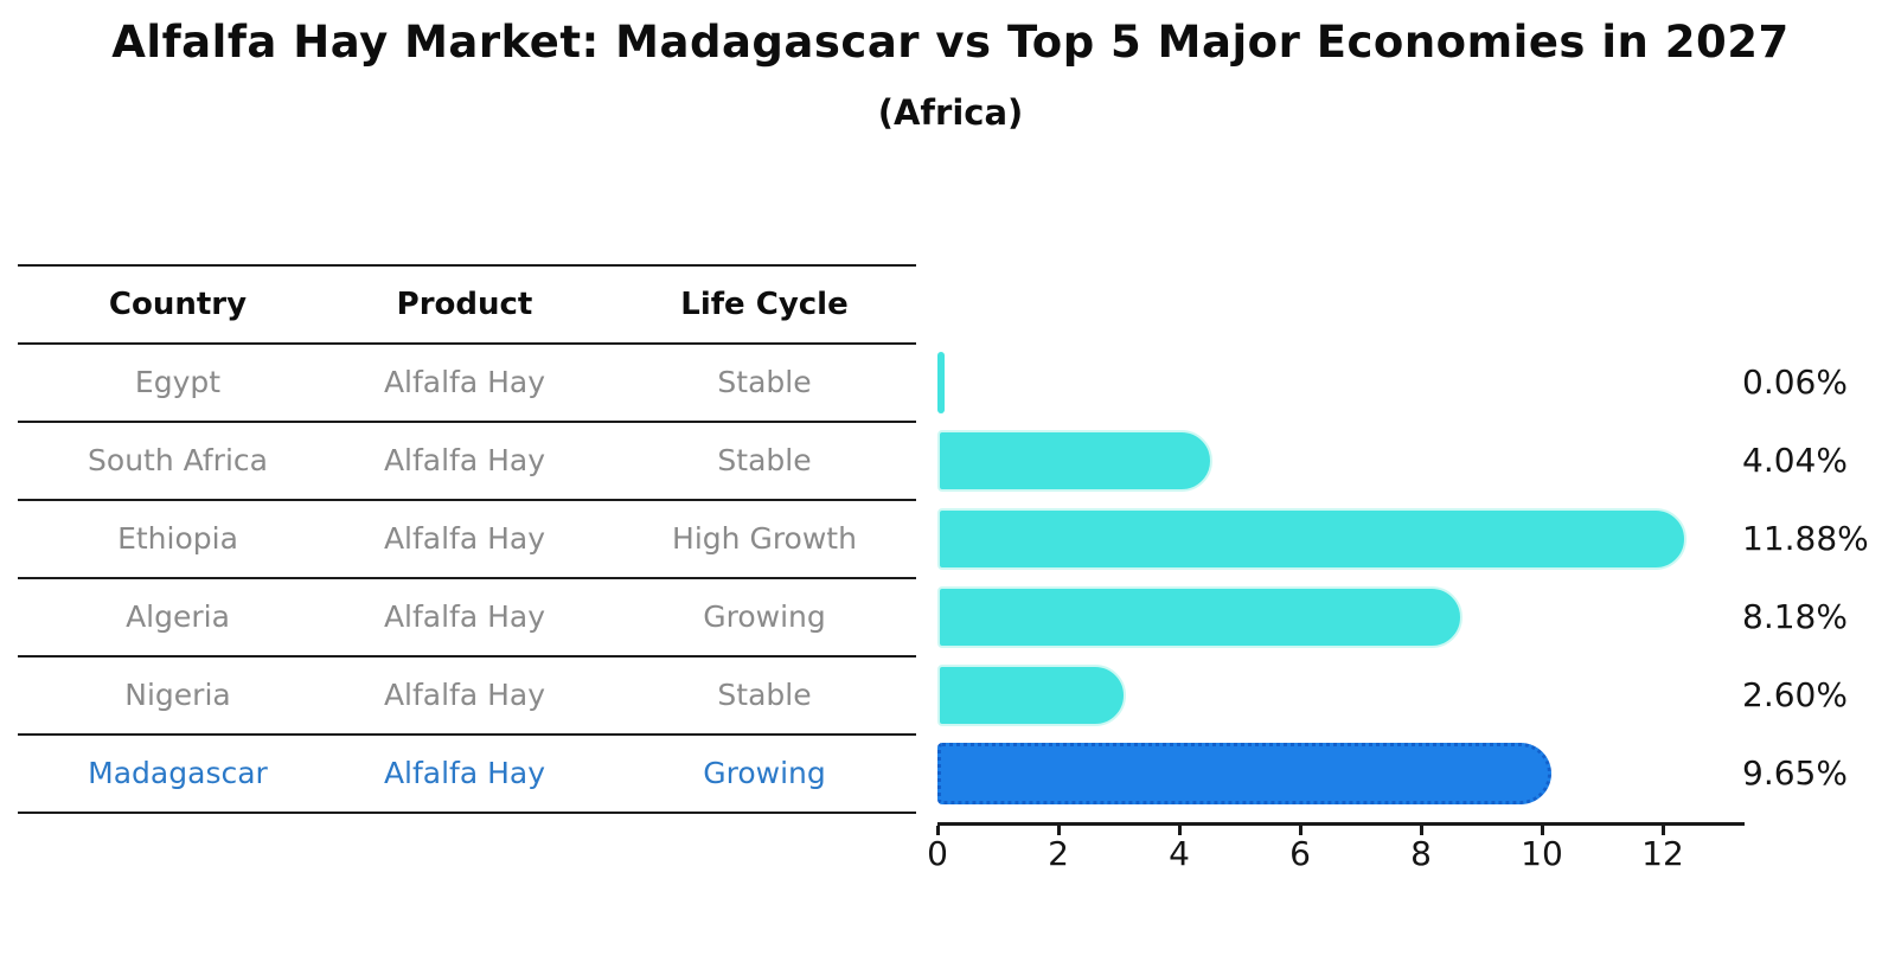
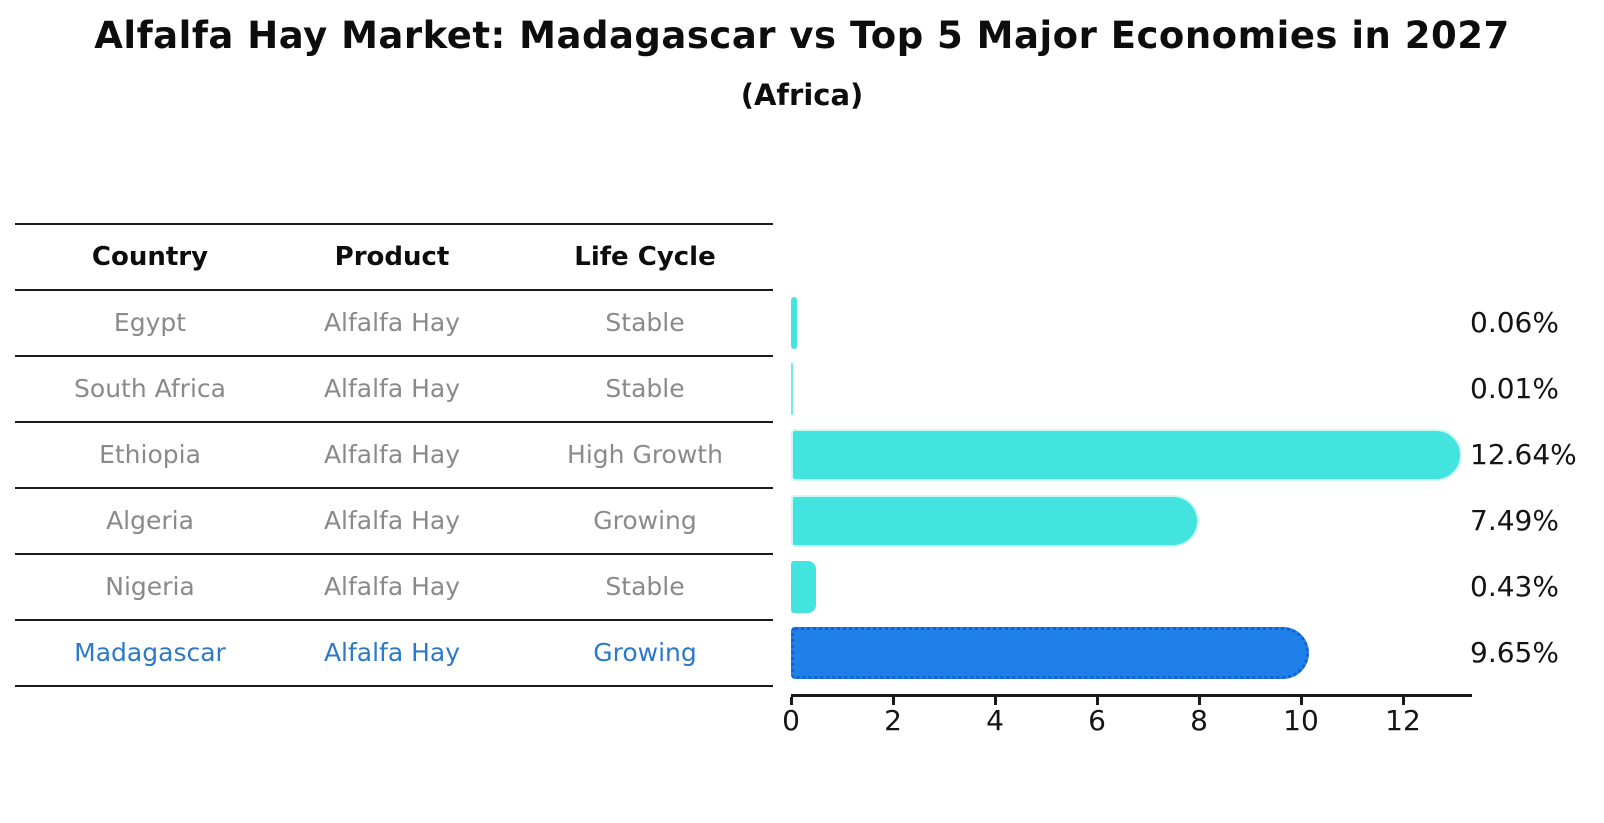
South Africa: 4.04% -> 0.01%
Ethiopia: 11.88% -> 12.64%
Algeria: 8.18% -> 7.49%
Nigeria: 2.60% -> 0.43%
